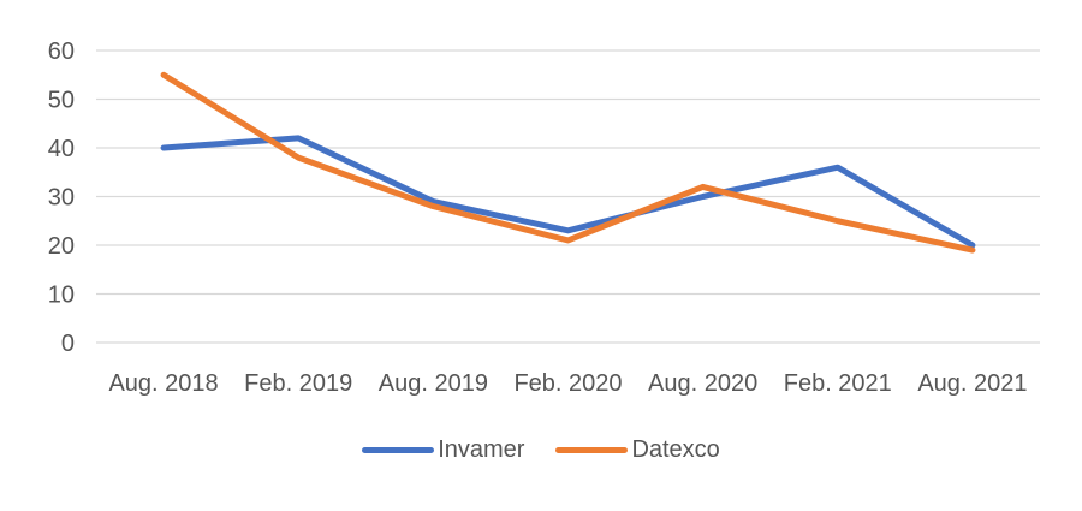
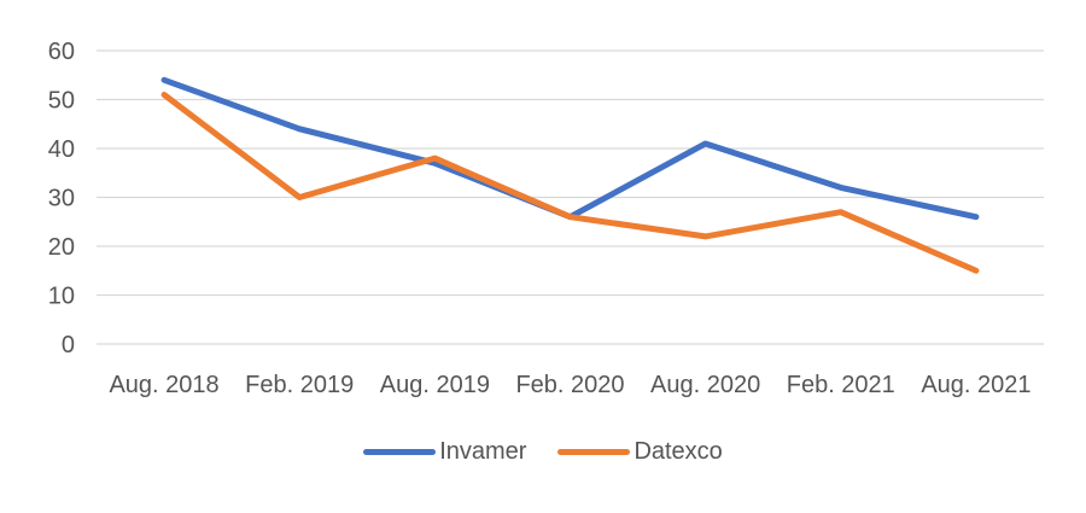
Invamer/Aug. 2018: 40 -> 54
Datexco/Aug. 2018: 55 -> 51
Invamer/Feb. 2019: 42 -> 44
Datexco/Feb. 2019: 38 -> 30
Invamer/Aug. 2019: 29 -> 37
Datexco/Aug. 2019: 28 -> 38
Invamer/Feb. 2020: 23 -> 26
Datexco/Feb. 2020: 21 -> 26
Invamer/Aug. 2020: 30 -> 41
Datexco/Aug. 2020: 32 -> 22
Invamer/Feb. 2021: 36 -> 32
Datexco/Feb. 2021: 25 -> 27
Invamer/Aug. 2021: 20 -> 26
Datexco/Aug. 2021: 19 -> 15
